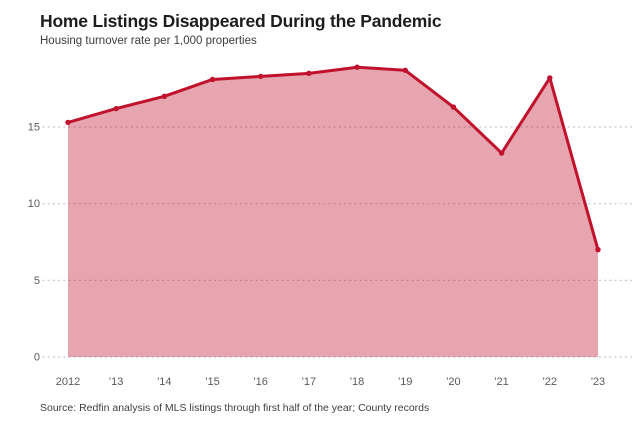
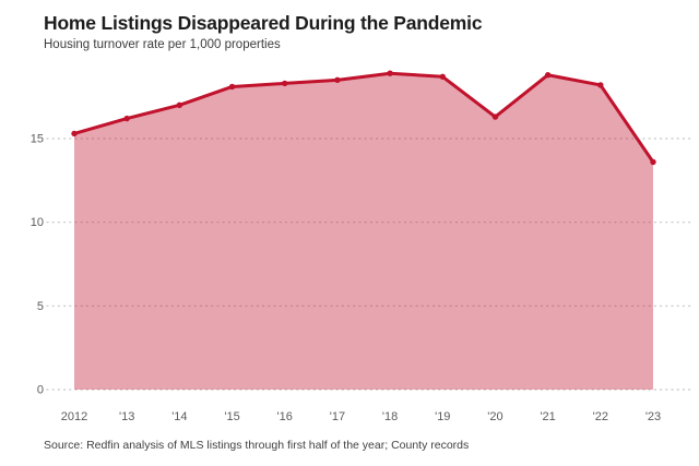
'21: 13.3 -> 18.8
'23: 7.0 -> 13.6
